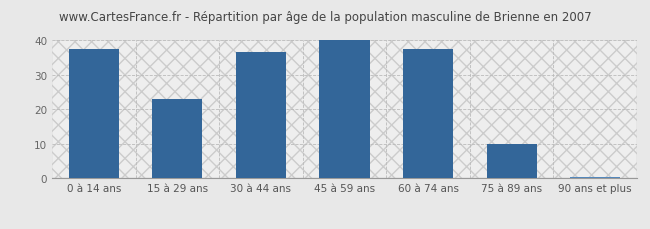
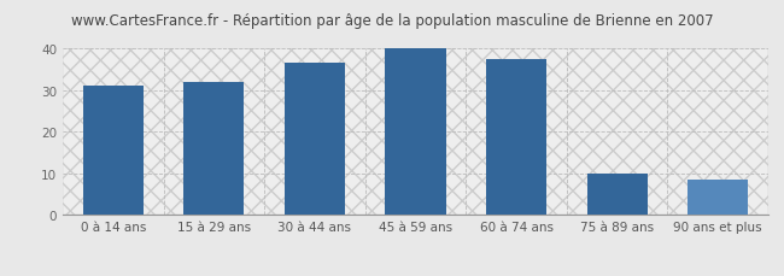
0 à 14 ans: 37.5 -> 31.0
15 à 29 ans: 23.0 -> 32.0
90 ans et plus: 0.5 -> 8.5
